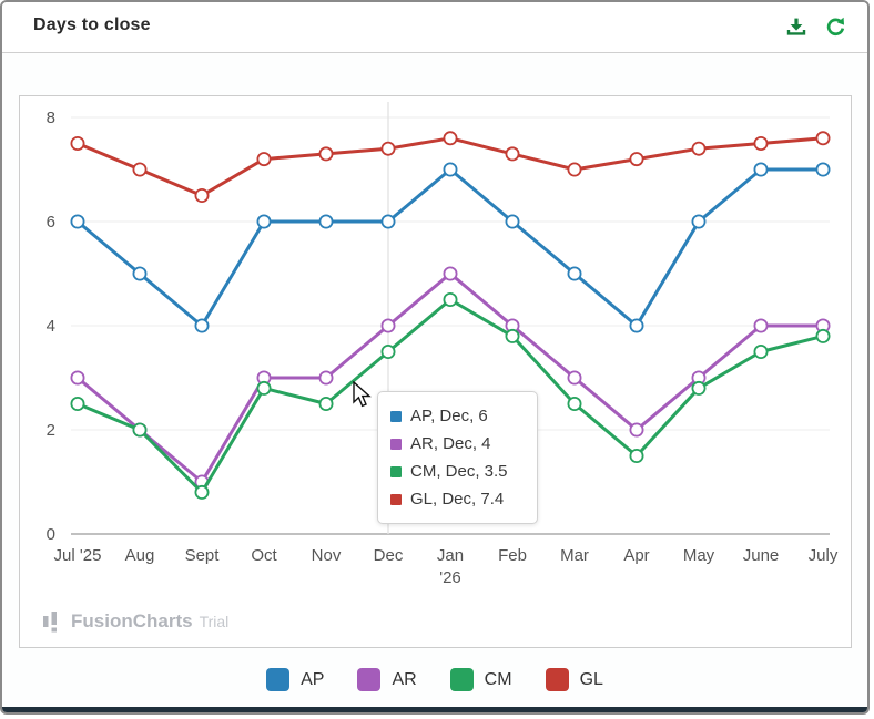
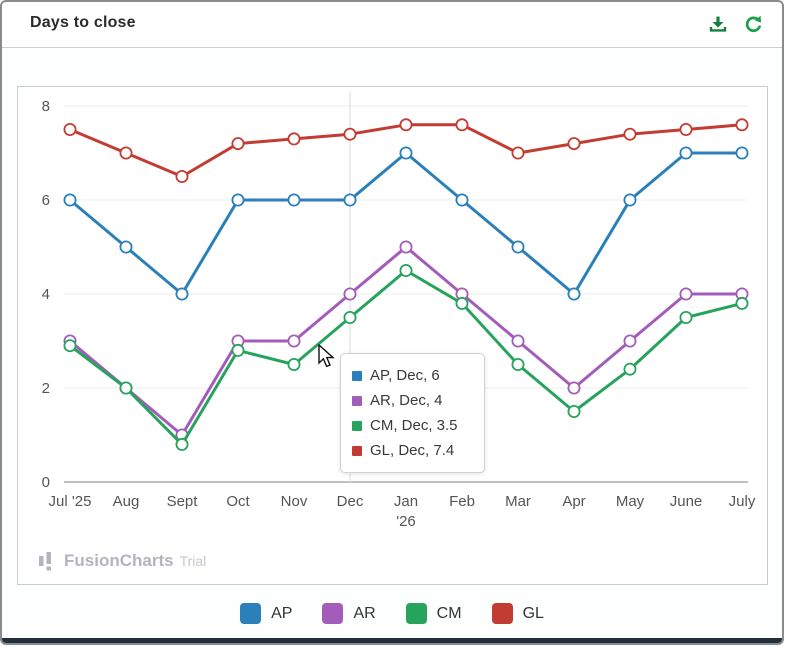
CM/Jul '25: 2.5 -> 2.9
GL/Feb: 7.3 -> 7.6
CM/May: 2.8 -> 2.4
